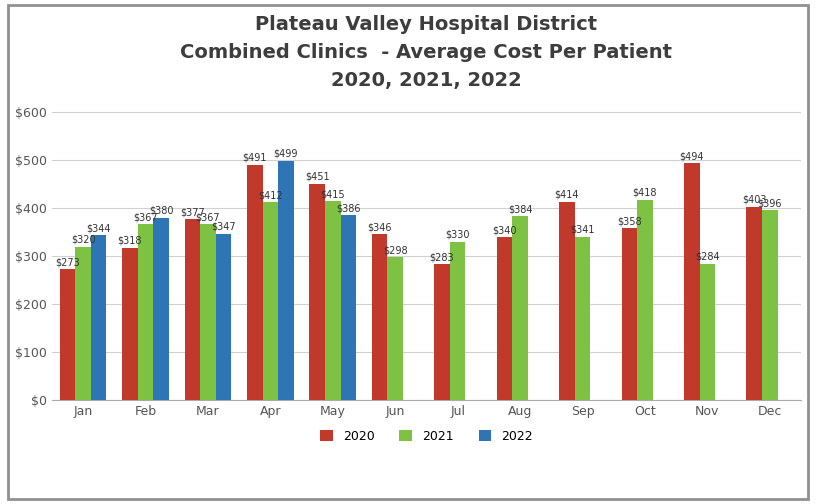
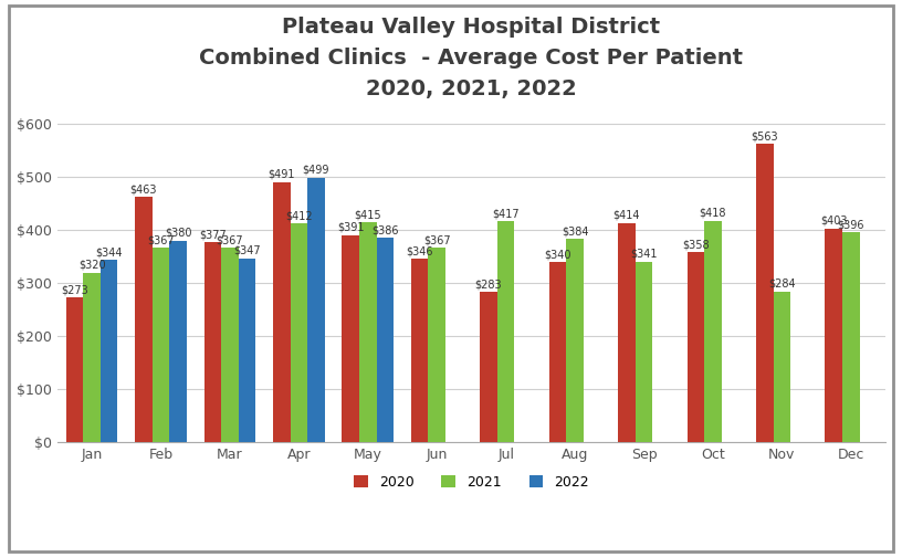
2020/Feb: $318 -> $463
2020/May: $451 -> $391
2021/Jun: $298 -> $367
2021/Jul: $330 -> $417
2020/Nov: $494 -> $563
